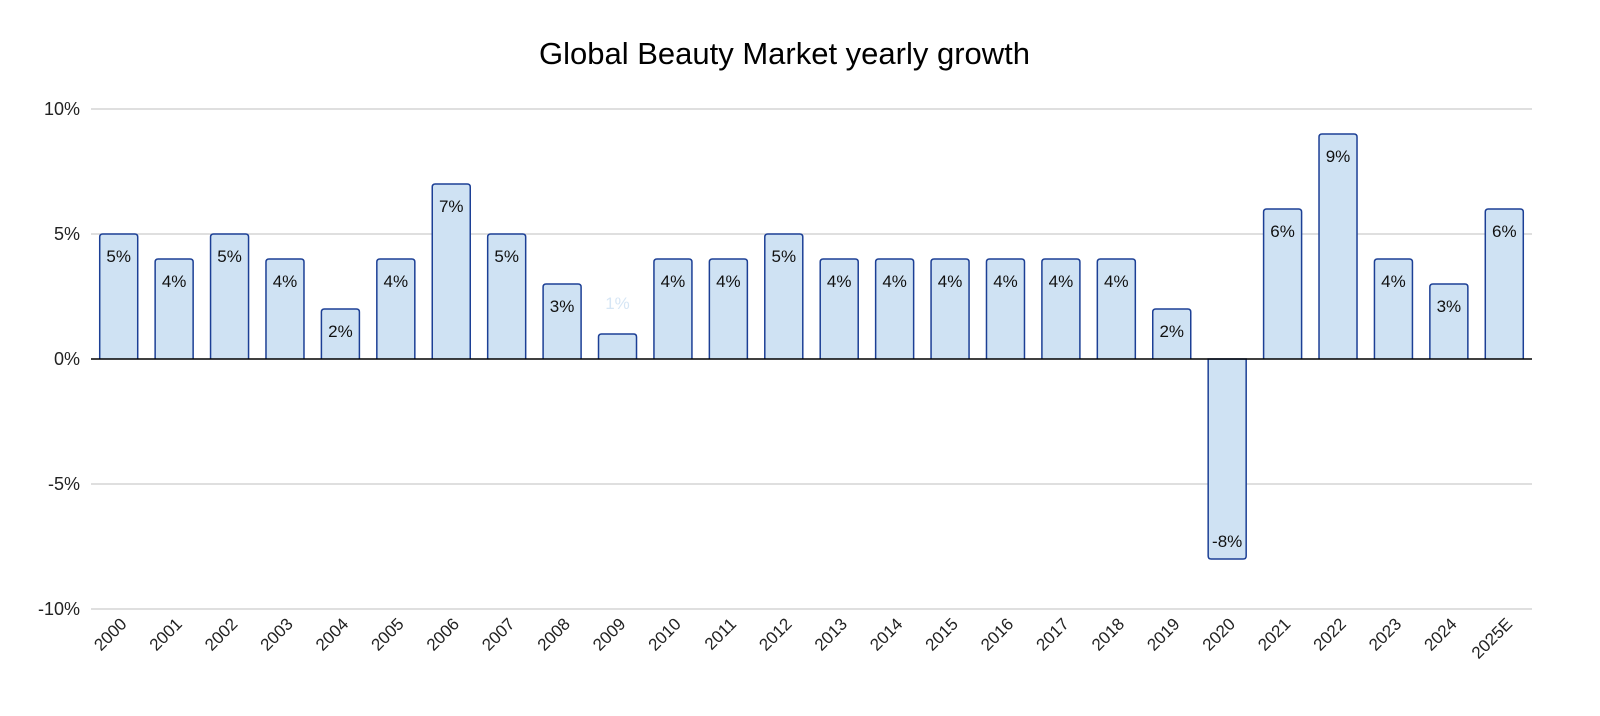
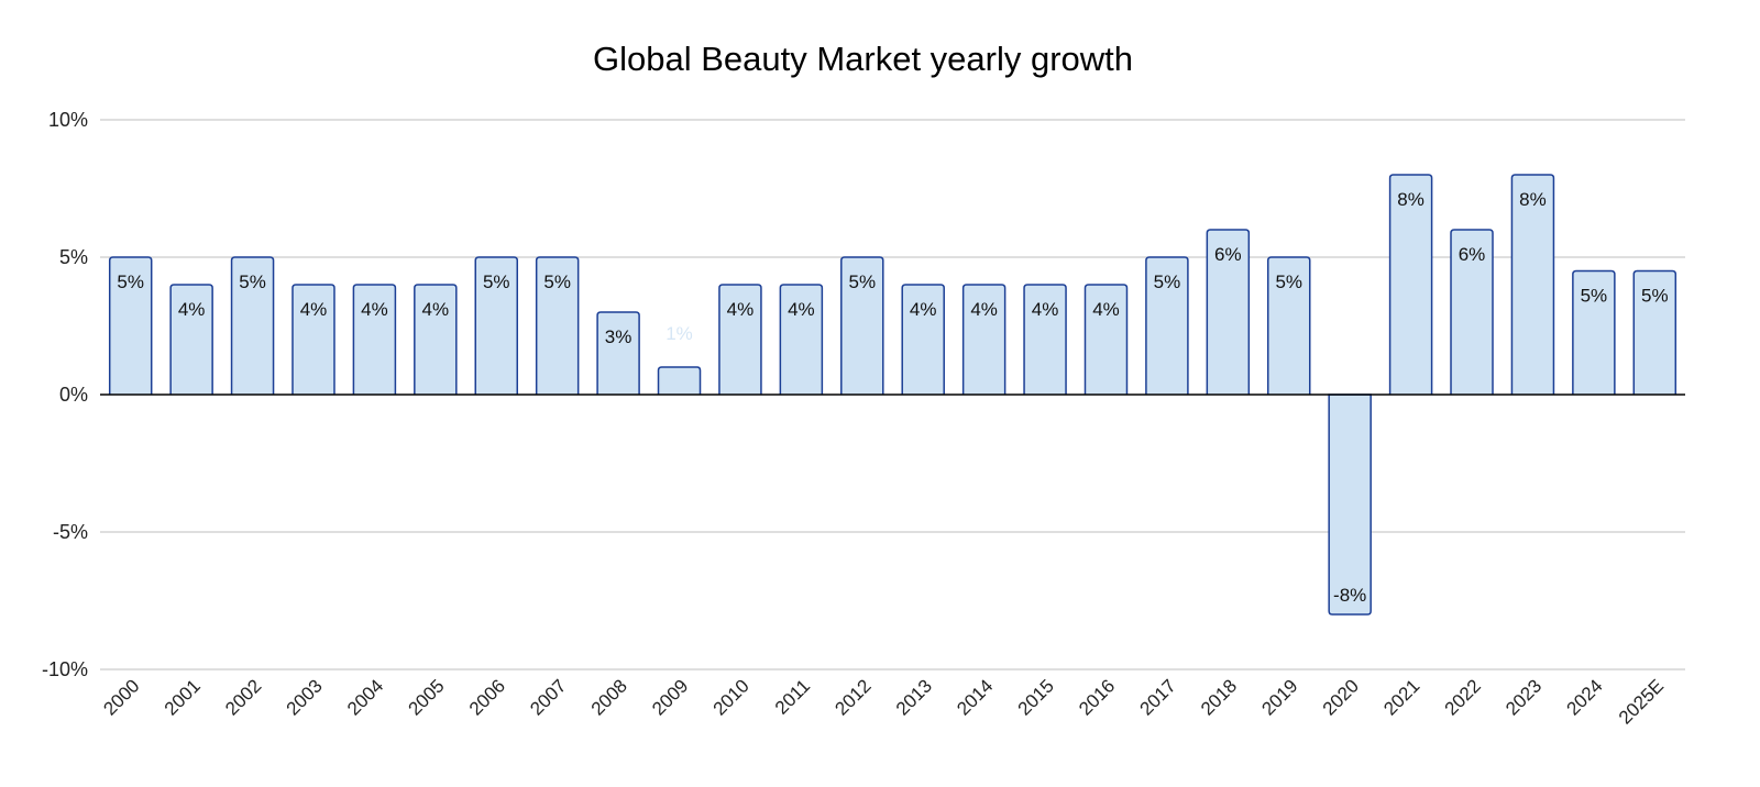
2004: 2% -> 4%
2006: 7% -> 5%
2017: 4% -> 5%
2018: 4% -> 6%
2019: 2% -> 5%
2021: 6% -> 8%
2022: 9% -> 6%
2023: 4% -> 8%
2024: 3% -> 5%
2025E: 6% -> 5%
